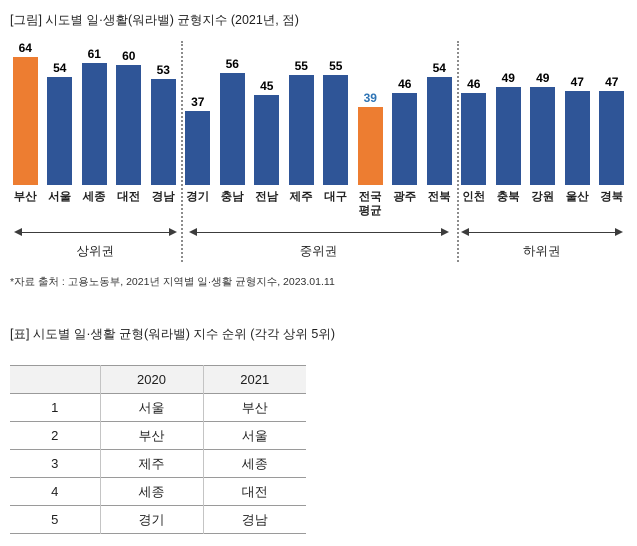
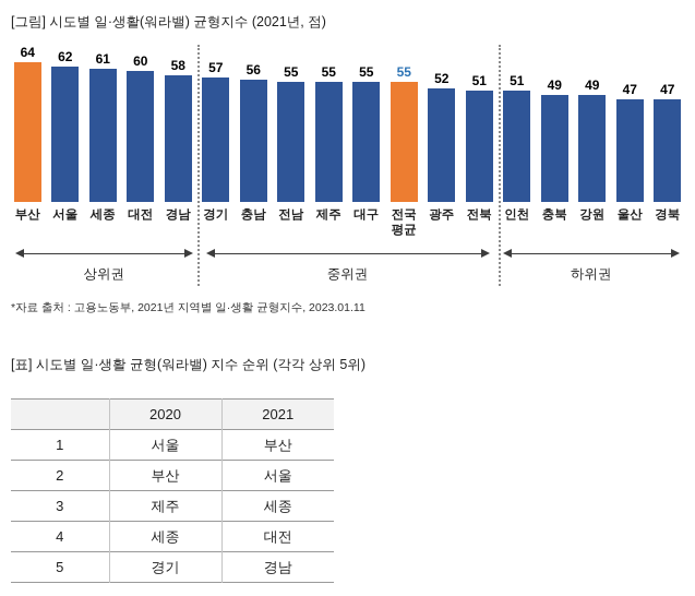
서울: 54 -> 62
경남: 53 -> 58
경기: 37 -> 57
전남: 45 -> 55
전국평균: 39 -> 55
광주: 46 -> 52
전북: 54 -> 51
인천: 46 -> 51
